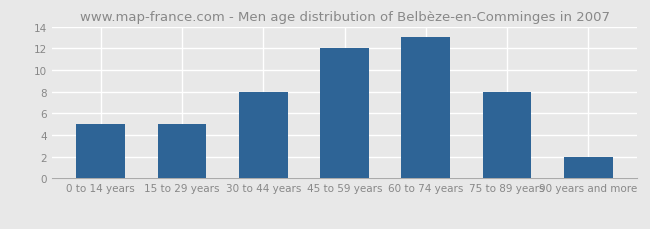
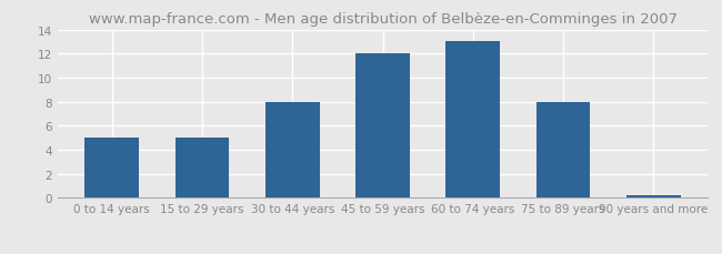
90 years and more: 2.0 -> 0.2
